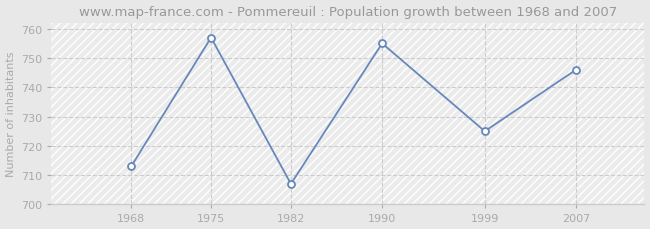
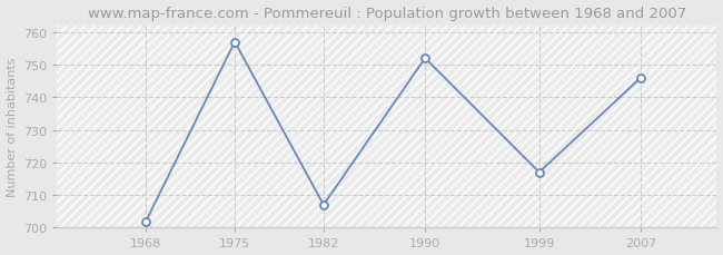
1968: 713 -> 702
1990: 755 -> 752
1999: 725 -> 717
